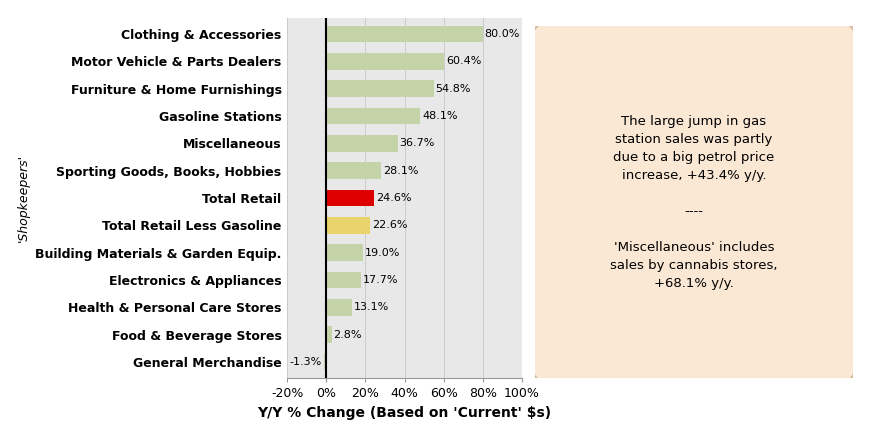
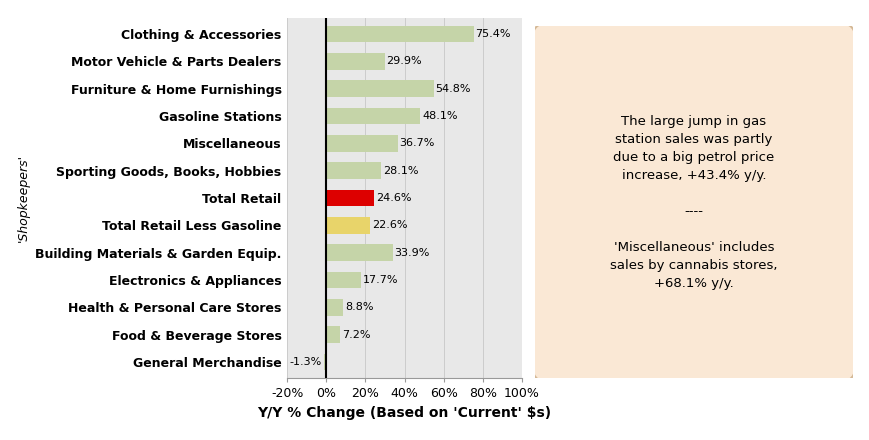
Clothing & Accessories: 80.0% -> 75.4%
Motor Vehicle & Parts Dealers: 60.4% -> 29.9%
Building Materials & Garden Equip.: 19.0% -> 33.9%
Health & Personal Care Stores: 13.1% -> 8.8%
Food & Beverage Stores: 2.8% -> 7.2%
